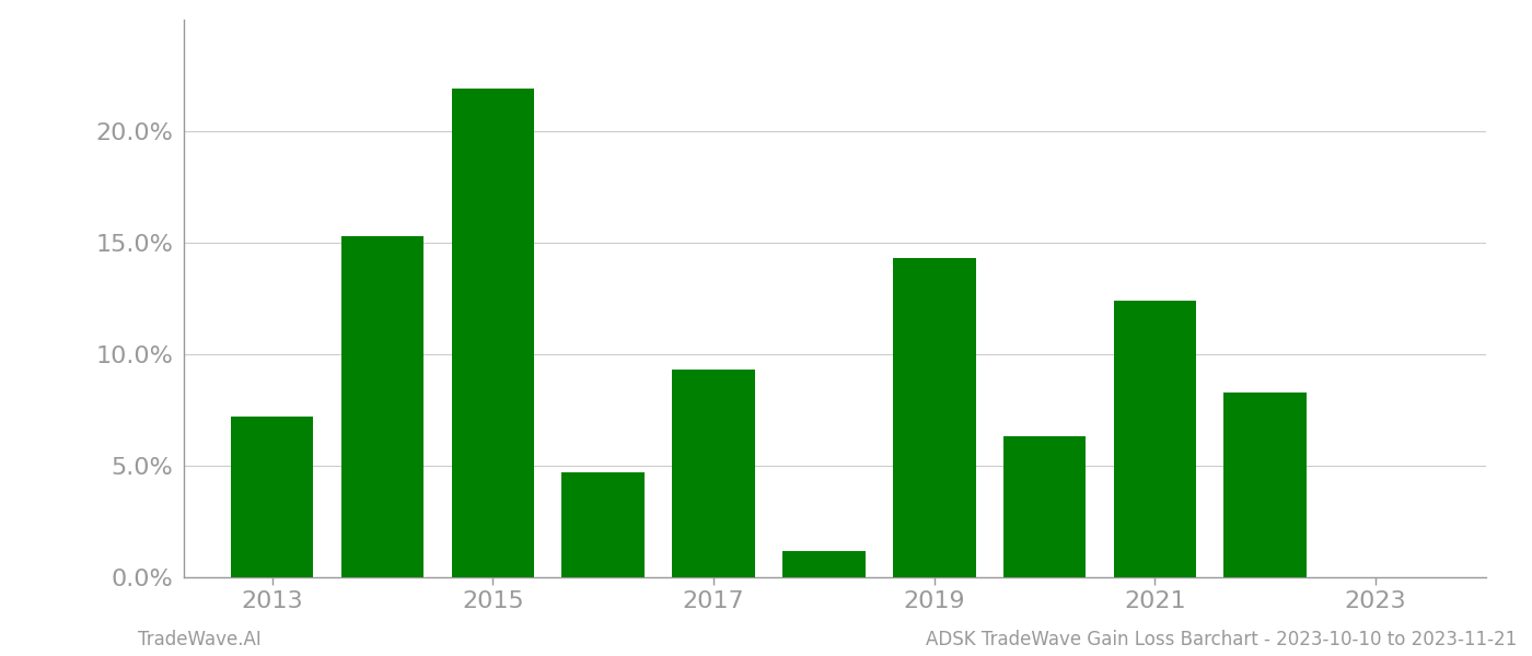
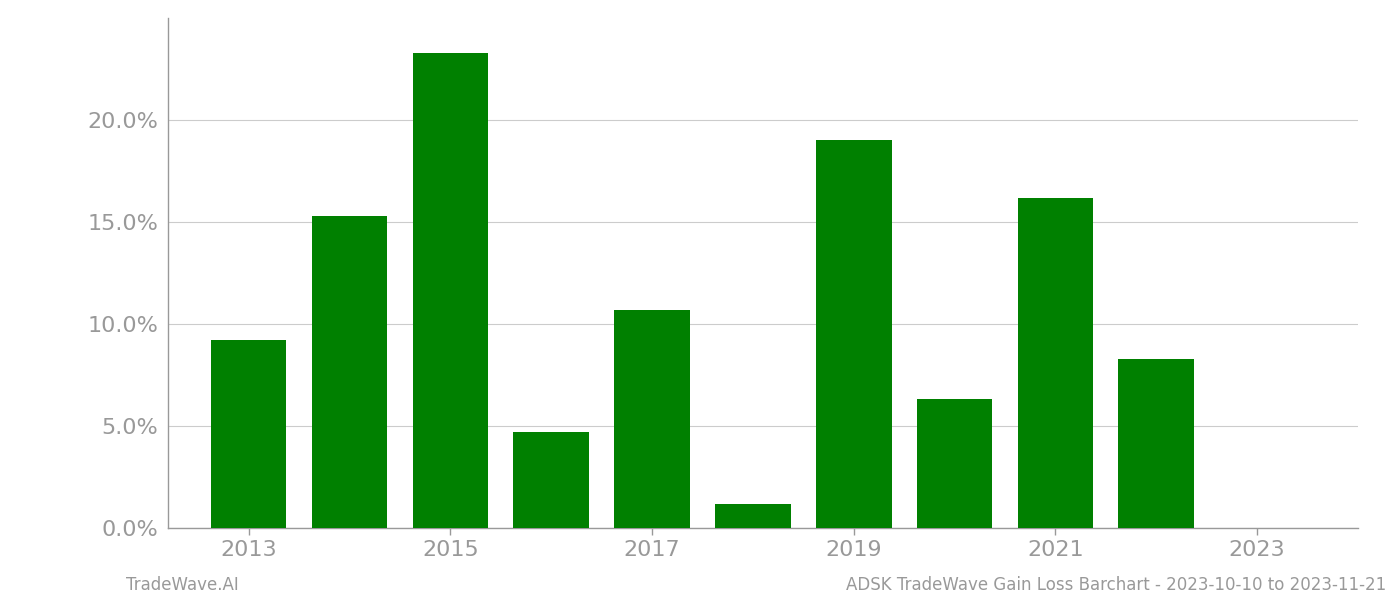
2013: 7.2% -> 9.2%
2015: 21.9% -> 23.3%
2017: 9.3% -> 10.7%
2019: 14.3% -> 19.0%
2021: 12.4% -> 16.2%
